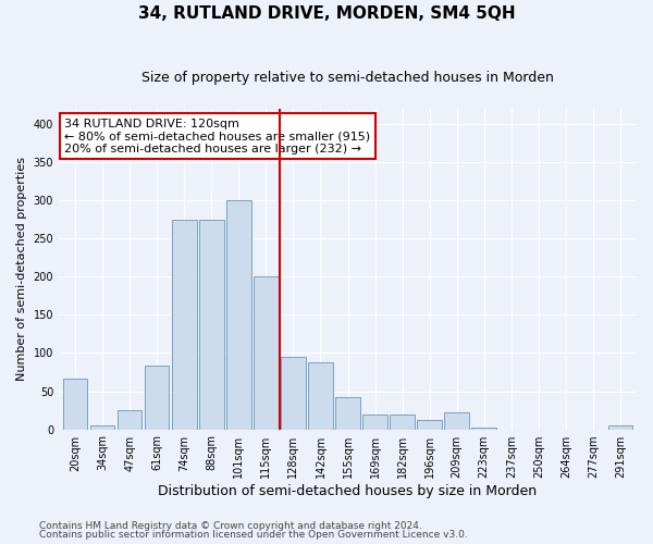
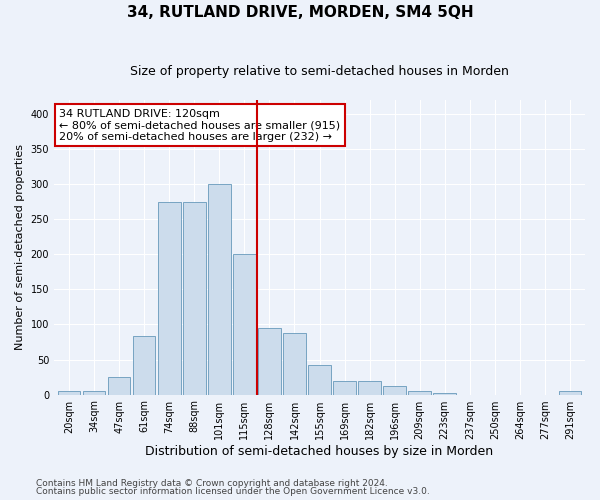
20sqm: 66 -> 5
209sqm: 22 -> 5
